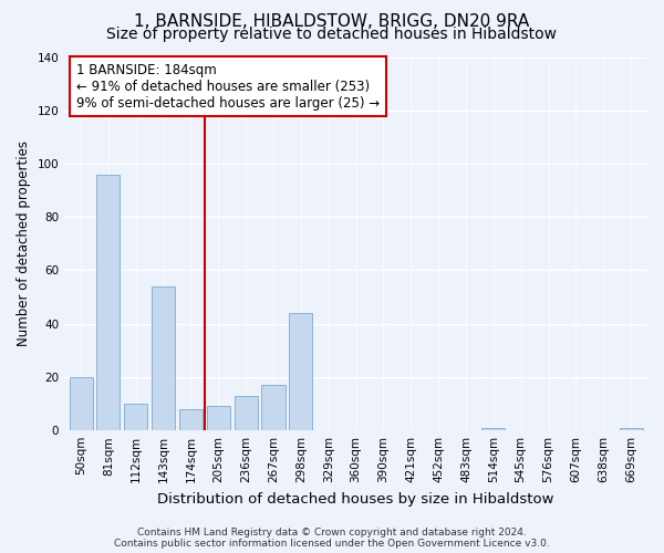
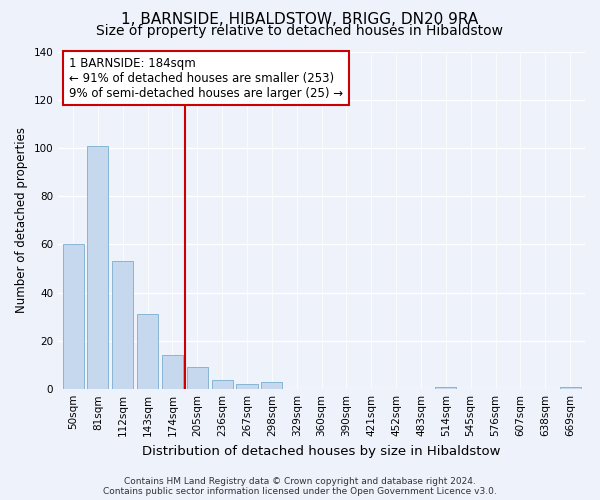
50sqm: 20 -> 60
81sqm: 96 -> 101
112sqm: 10 -> 53
143sqm: 54 -> 31
174sqm: 8 -> 14
236sqm: 13 -> 4
267sqm: 17 -> 2
298sqm: 44 -> 3
